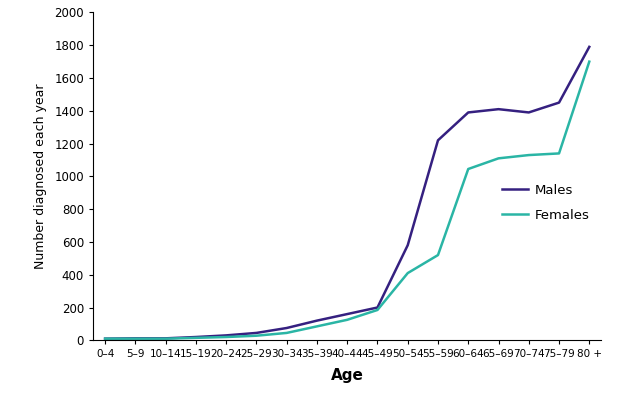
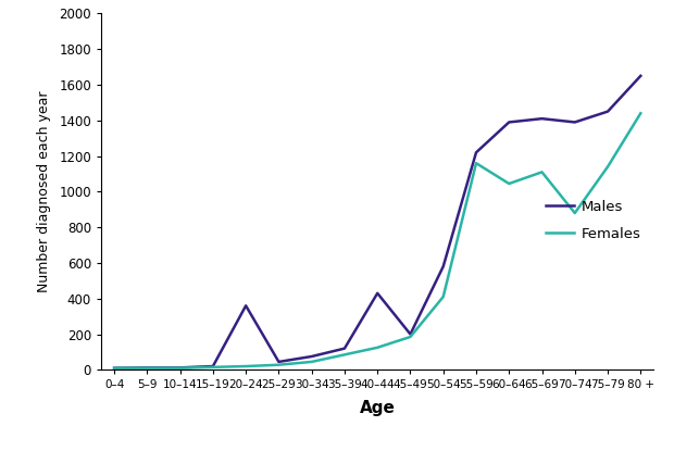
Males/20–24: 30 -> 360
Males/40–44: 160 -> 430
Females/55–59: 520 -> 1160
Females/70–74: 1130 -> 880
Males/80 +: 1790 -> 1650
Females/80 +: 1700 -> 1440
